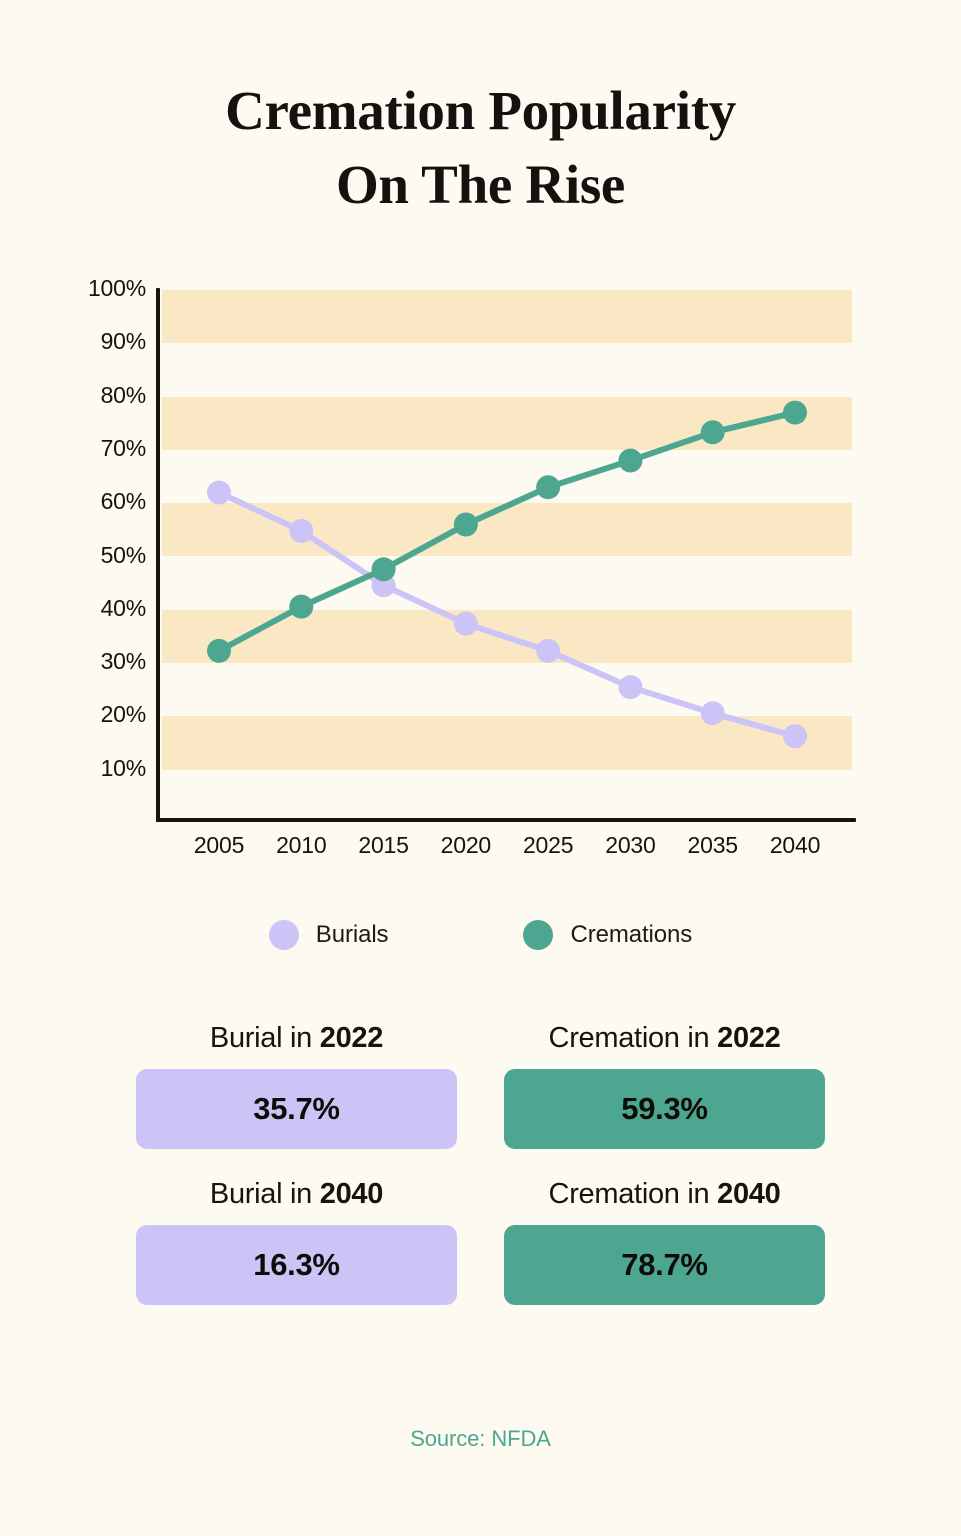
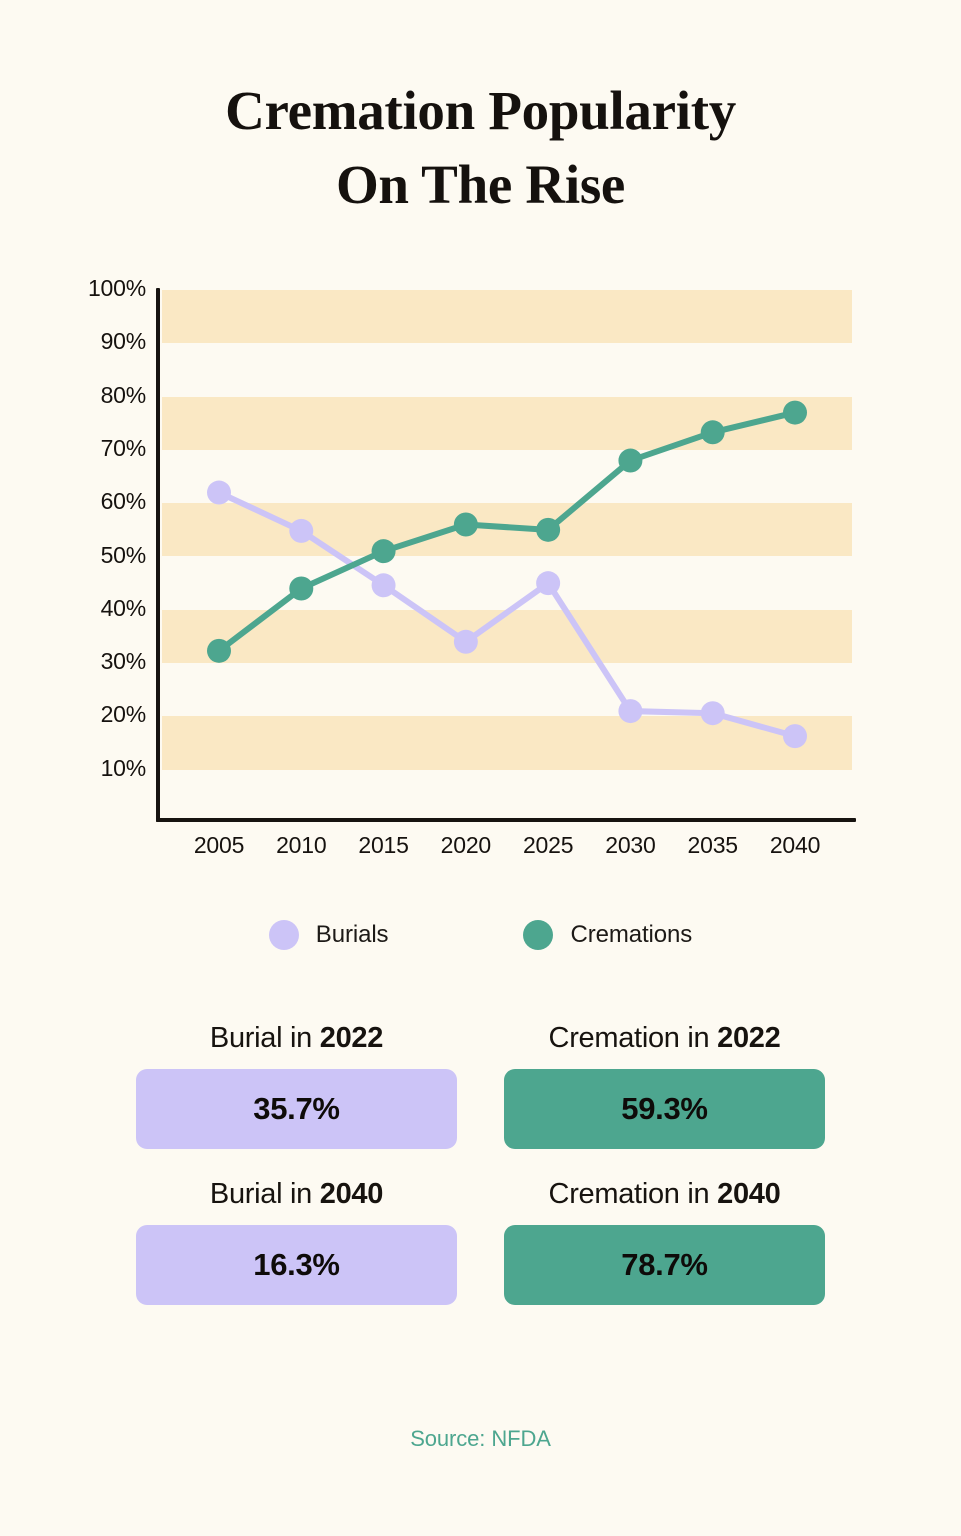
Cremations/2010: 41% -> 44%
Cremations/2015: 48% -> 51%
Burials/2020: 37% -> 34%
Burials/2025: 32% -> 45%
Cremations/2025: 63% -> 55%
Burials/2030: 26% -> 21%
